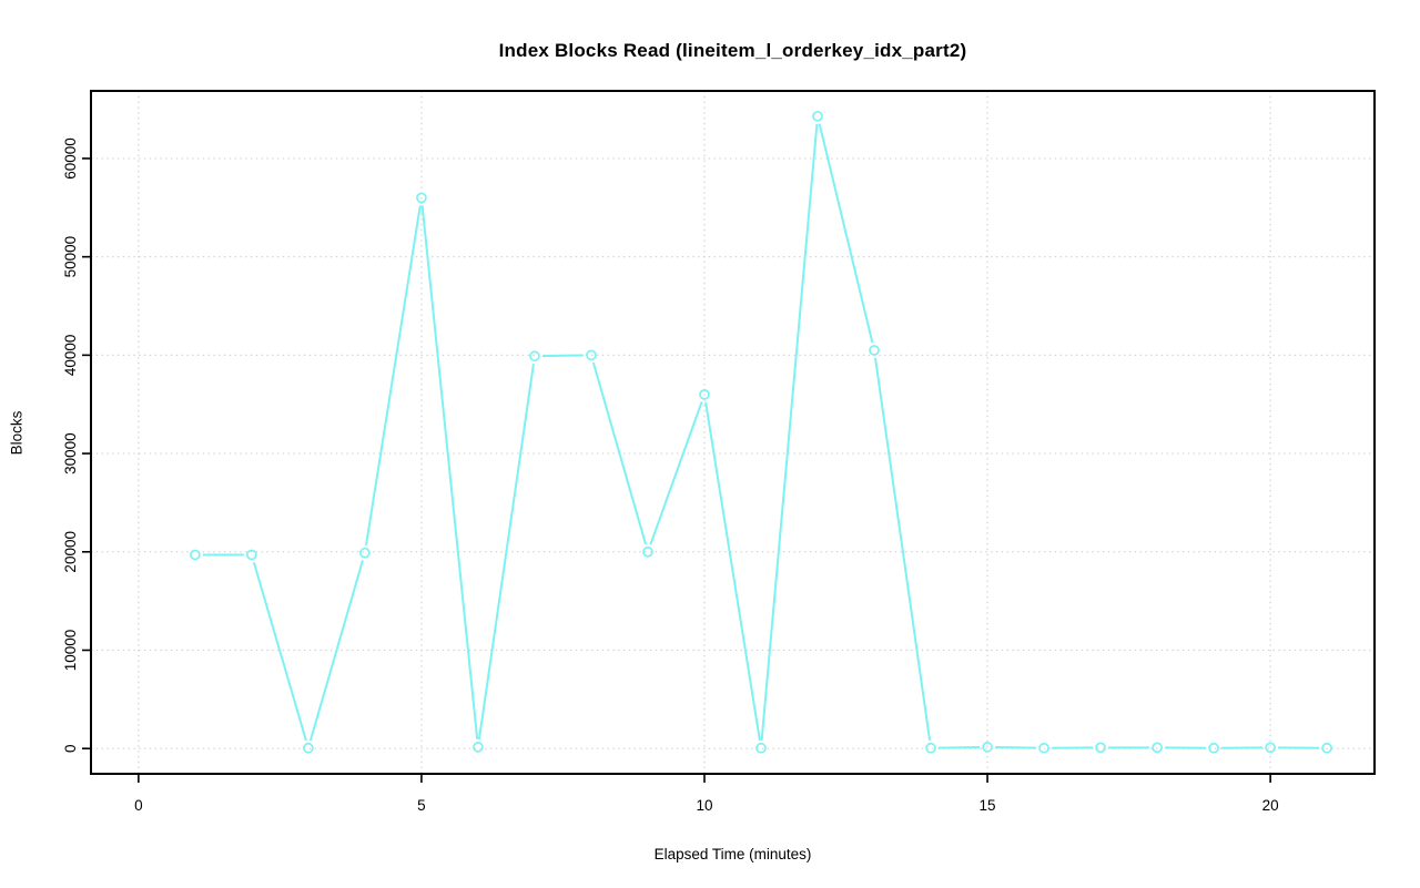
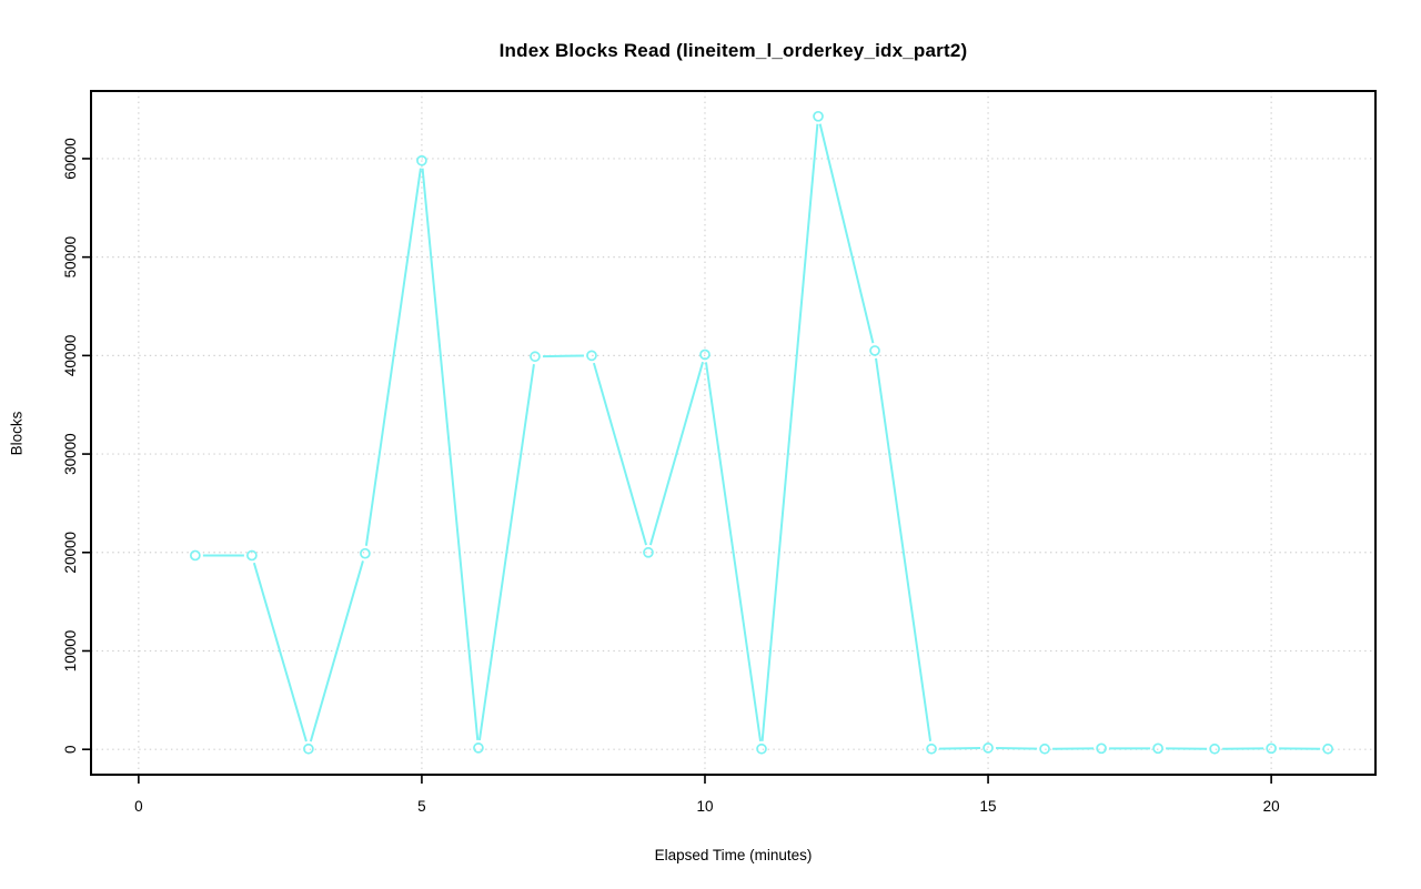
5: 56000 -> 60000
10: 36000 -> 40000
